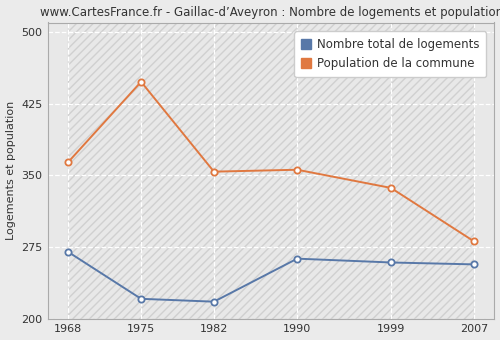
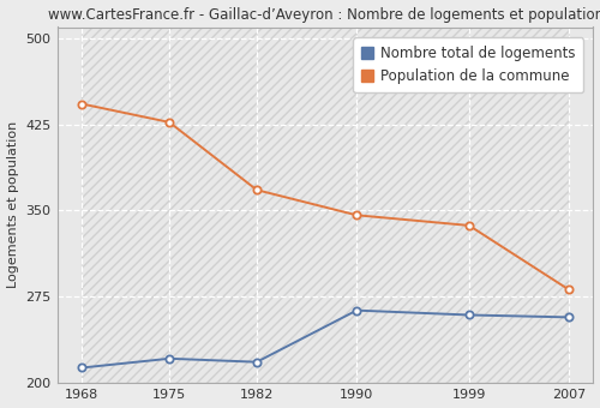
Nombre total de logements/1968: 270 -> 213
Population de la commune/1968: 364 -> 443
Population de la commune/1975: 448 -> 427
Population de la commune/1982: 354 -> 368
Population de la commune/1990: 356 -> 346
